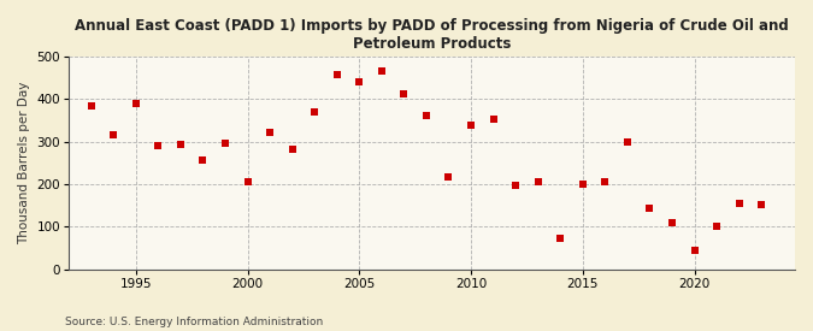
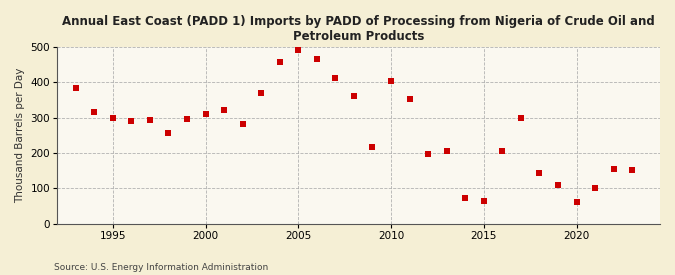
1995: 390 -> 300
2000: 205 -> 310
2005: 440 -> 492
2010: 340 -> 405
2015: 200 -> 65
2020: 45 -> 62
